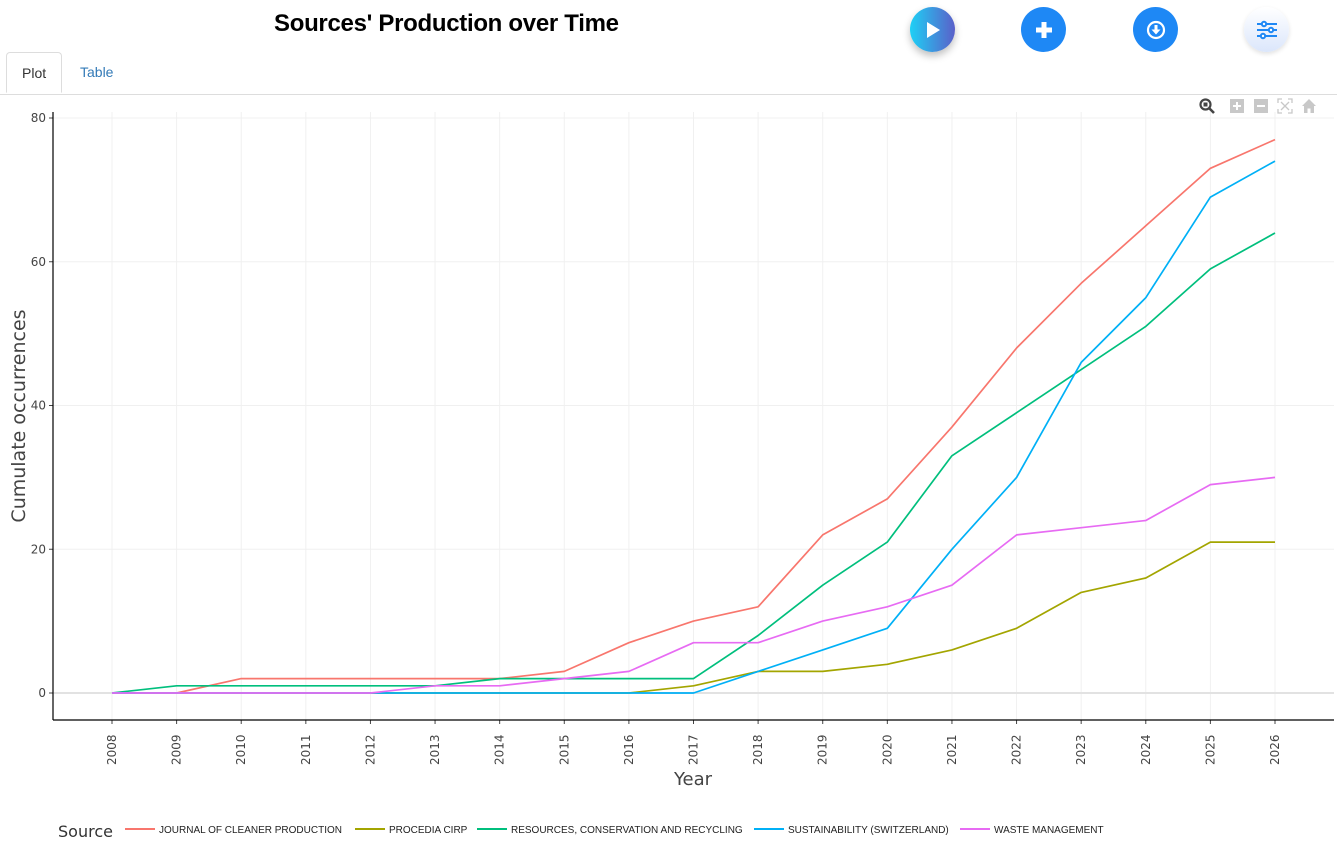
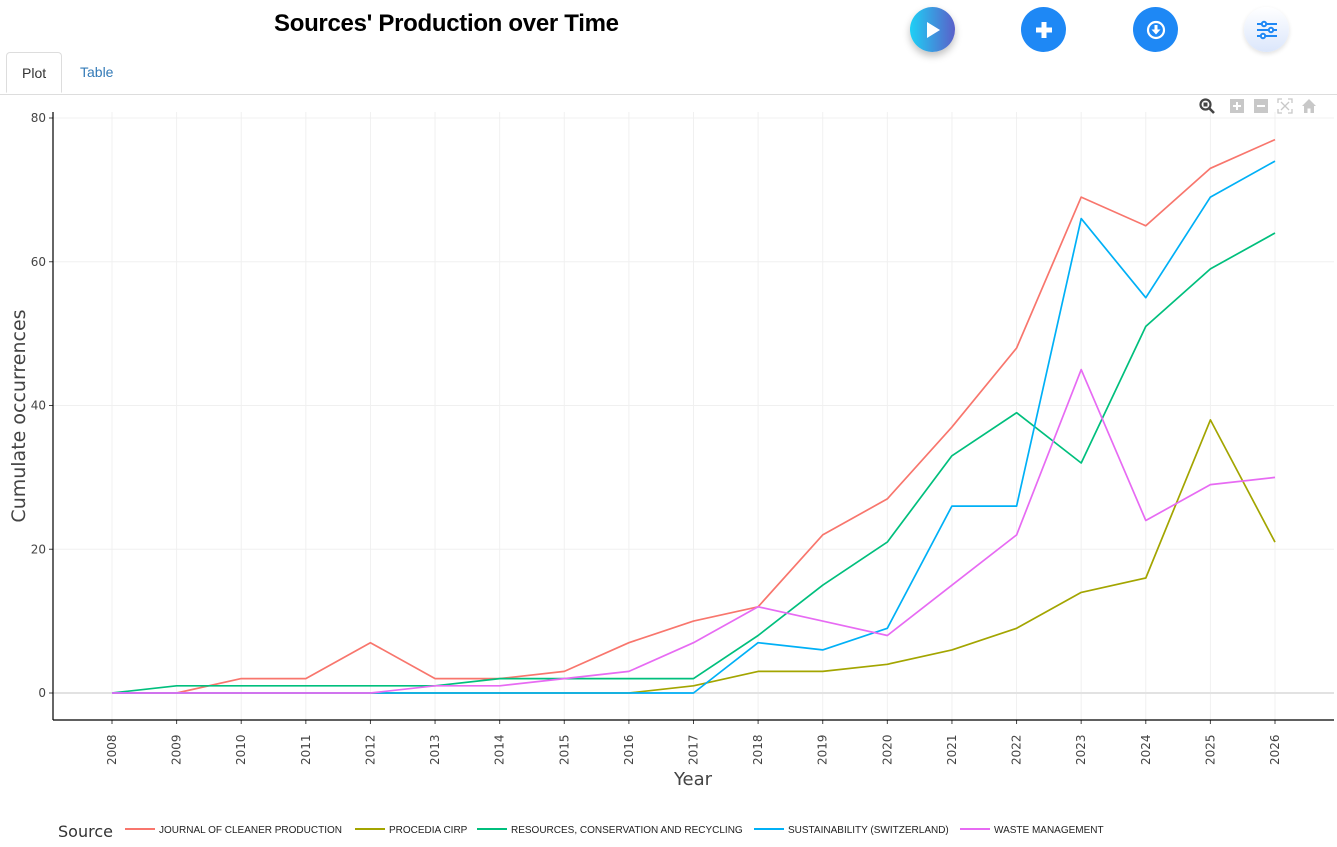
JOURNAL OF CLEANER PRODUCTION/2012: 2 -> 7
SUSTAINABILITY (SWITZERLAND)/2018: 3 -> 7
WASTE MANAGEMENT/2018: 7 -> 12
WASTE MANAGEMENT/2020: 12 -> 8
SUSTAINABILITY (SWITZERLAND)/2021: 20 -> 26
SUSTAINABILITY (SWITZERLAND)/2022: 30 -> 26
JOURNAL OF CLEANER PRODUCTION/2023: 57 -> 69
RESOURCES, CONSERVATION AND RECYCLING/2023: 45 -> 32
SUSTAINABILITY (SWITZERLAND)/2023: 46 -> 66
WASTE MANAGEMENT/2023: 23 -> 45
PROCEDIA CIRP/2025: 21 -> 38
